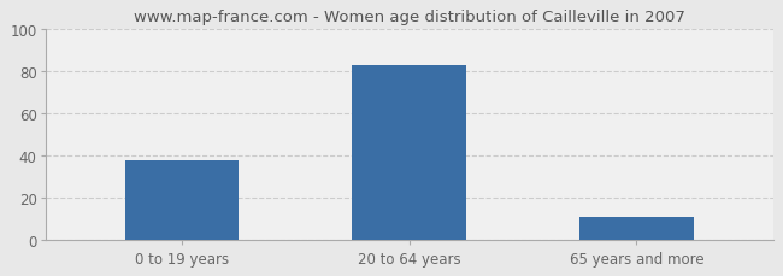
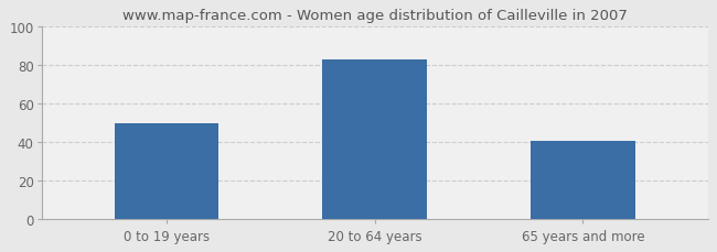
0 to 19 years: 38 -> 50
65 years and more: 11 -> 41
